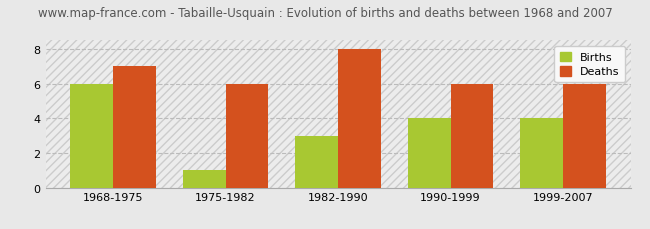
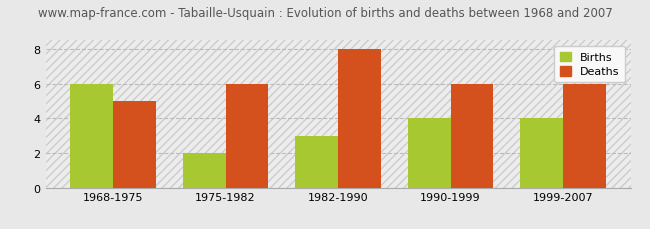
Deaths/1968-1975: 7 -> 5
Births/1975-1982: 1 -> 2
